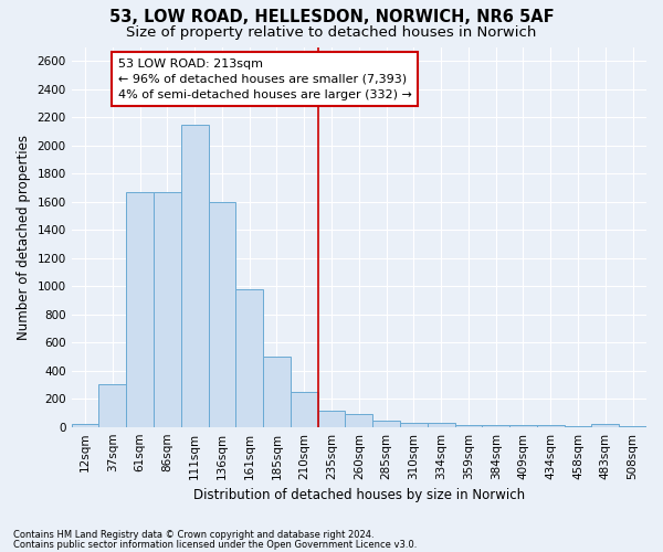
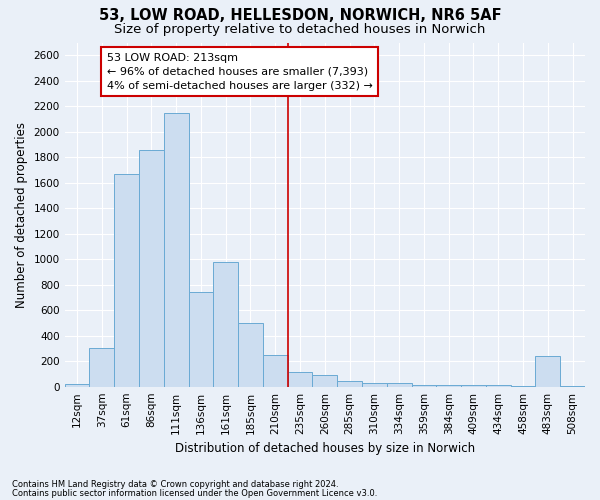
86sqm: 1670 -> 1860
136sqm: 1600 -> 740
483sqm: 20 -> 240
